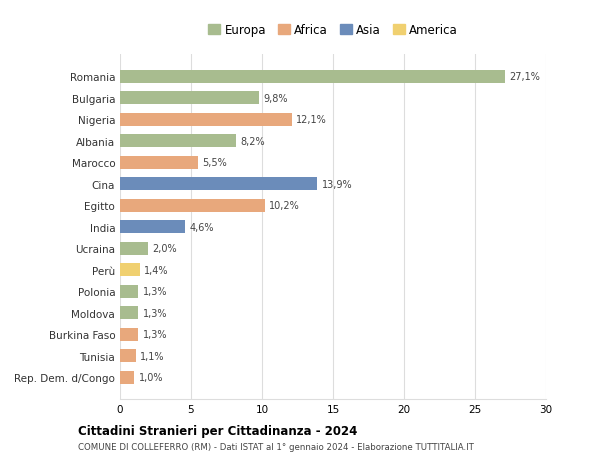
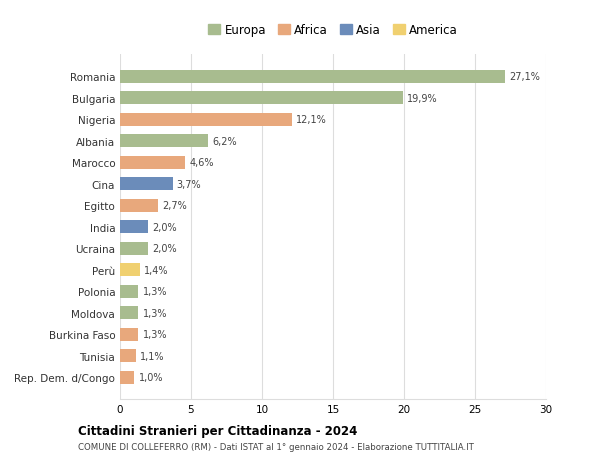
Bulgaria: 9,8% -> 19,9%
Albania: 8,2% -> 6,2%
Marocco: 5,5% -> 4,6%
Cina: 13,9% -> 3,7%
Egitto: 10,2% -> 2,7%
India: 4,6% -> 2,0%
